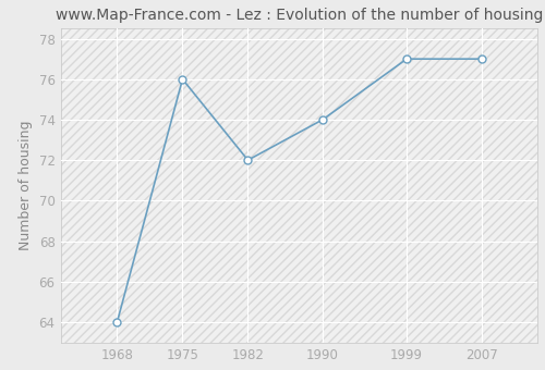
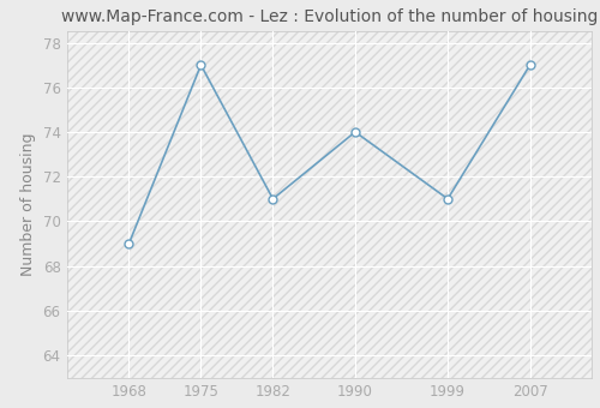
1968: 64 -> 69
1975: 76 -> 77
1982: 72 -> 71
1999: 77 -> 71
